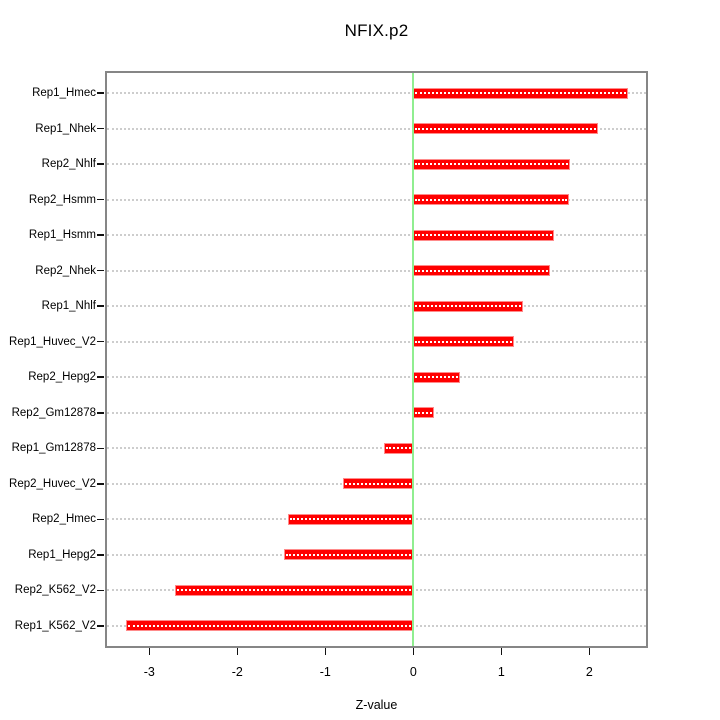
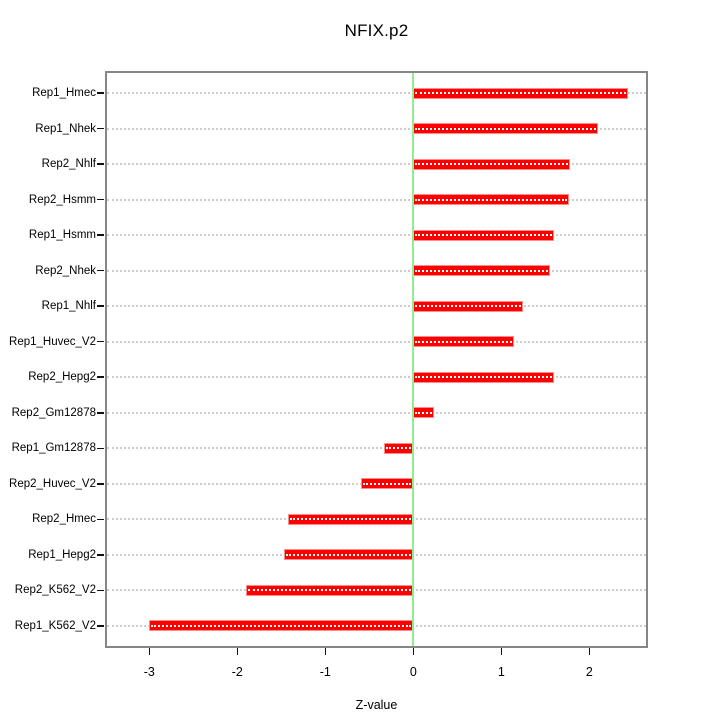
Rep2_Hepg2: 0.5 -> 1.6
Rep2_Huvec_V2: -0.8 -> -0.6
Rep2_K562_V2: -2.7 -> -1.9
Rep1_K562_V2: -3.3 -> -3.0
